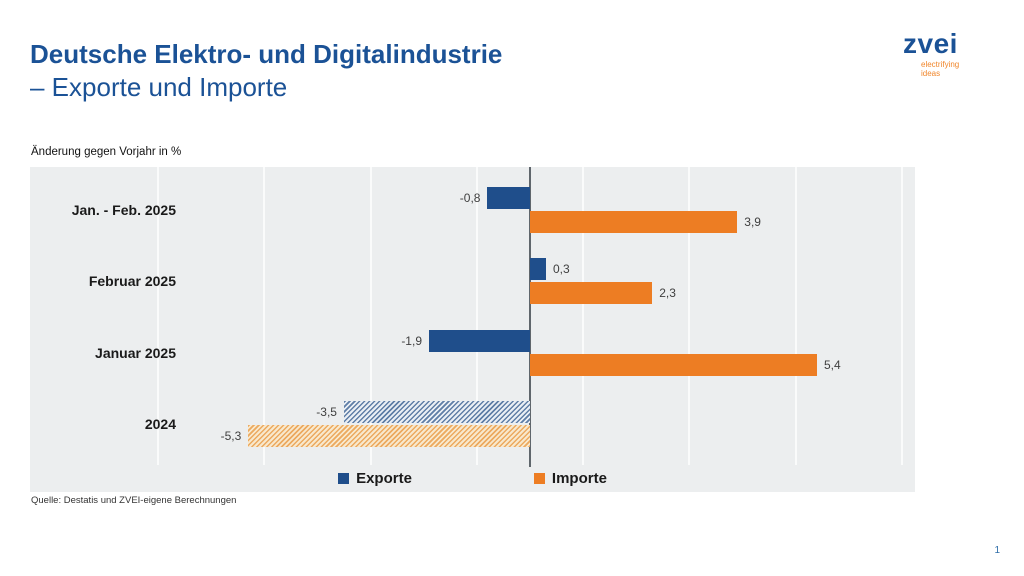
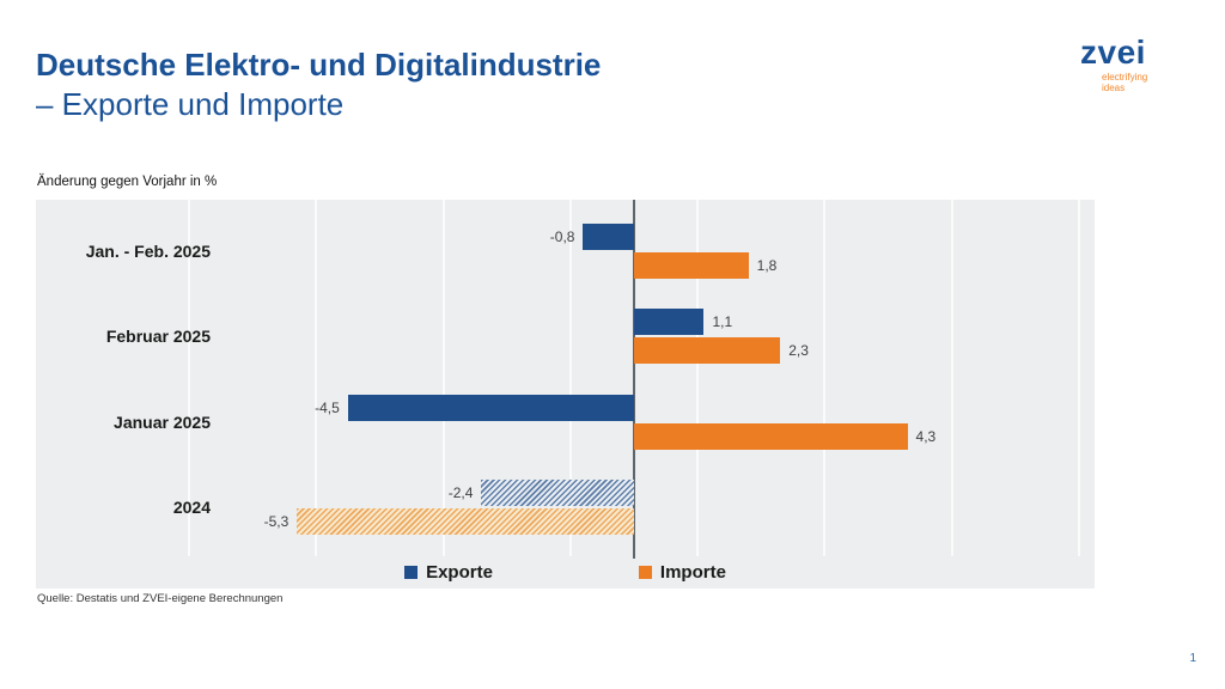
Importe/Jan. - Feb. 2025: 3,9 -> 1,8
Exporte/Februar 2025: 0,3 -> 1,1
Exporte/Januar 2025: -1,9 -> -4,5
Importe/Januar 2025: 5,4 -> 4,3
Exporte/2024: -3,5 -> -2,4
